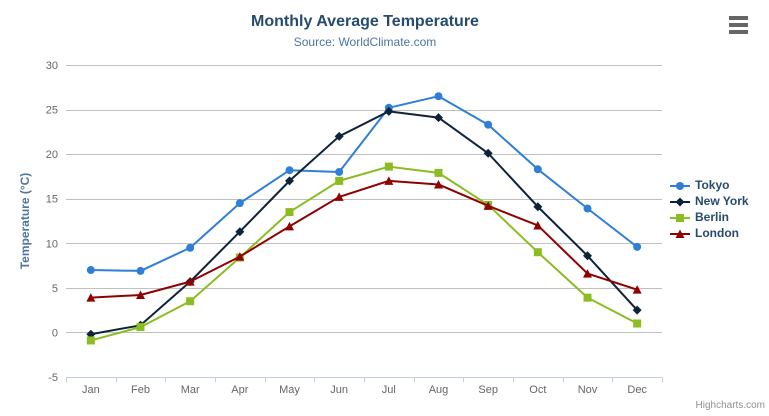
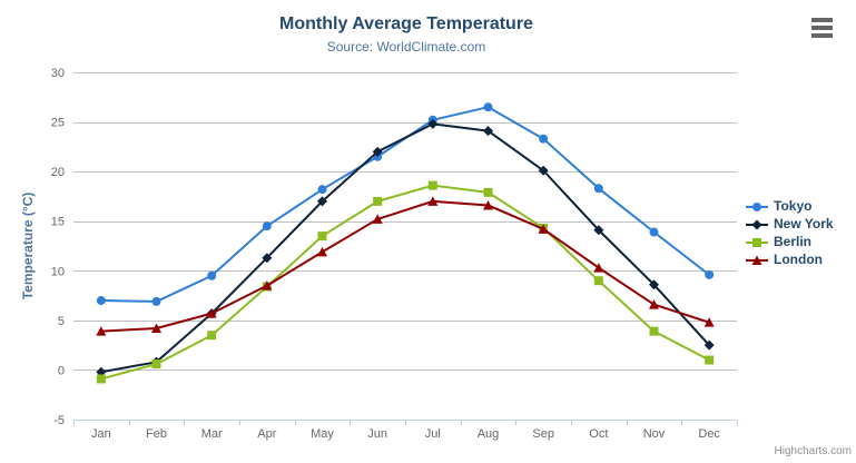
Tokyo/Jun: 18 -> 22
London/Oct: 12 -> 10
